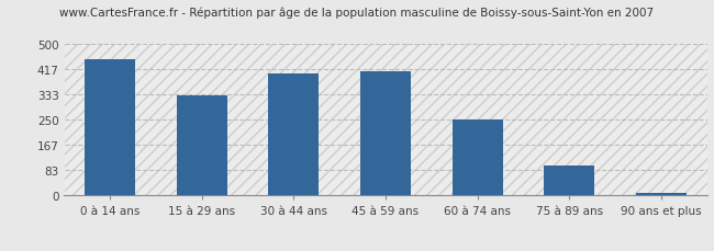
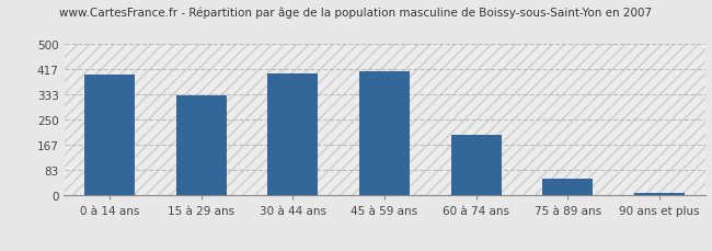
0 à 14 ans: 450 -> 400
60 à 74 ans: 250 -> 200
75 à 89 ans: 100 -> 55
